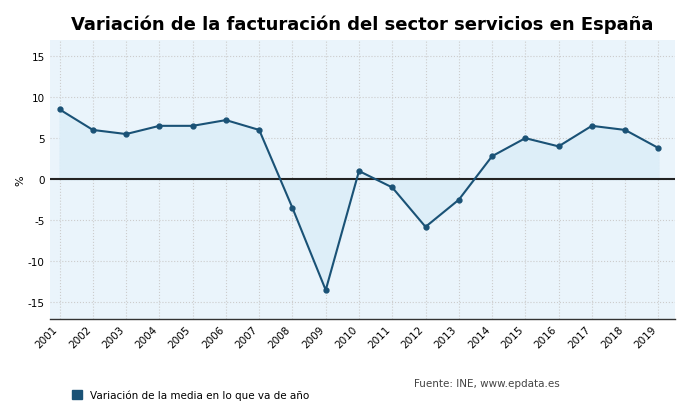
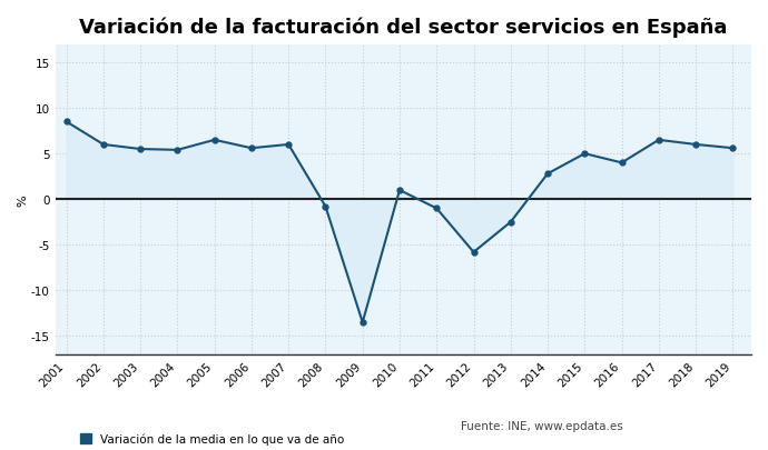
2004: 6.5 -> 5.4
2006: 7.2 -> 5.6
2008: -3.5 -> -0.8
2019: 3.8 -> 5.6
